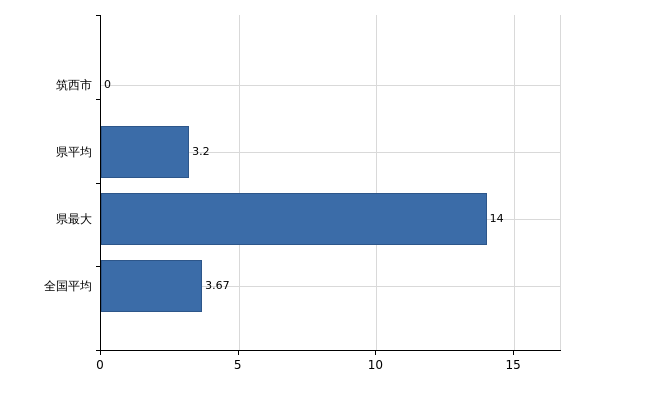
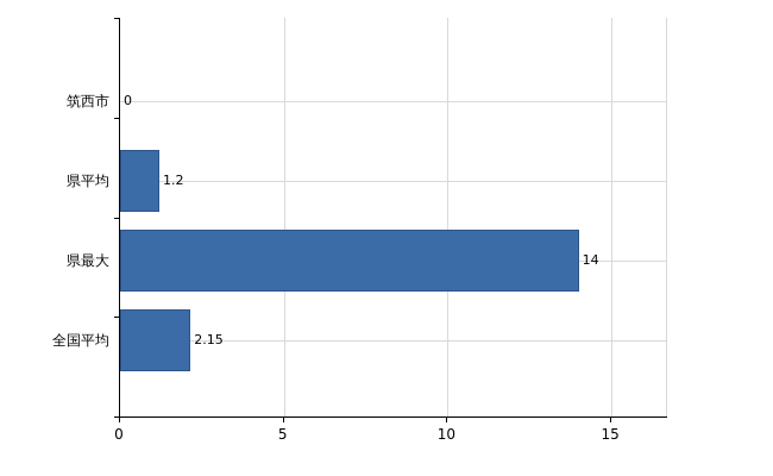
県平均: 3.2 -> 1.2
全国平均: 3.67 -> 2.15
